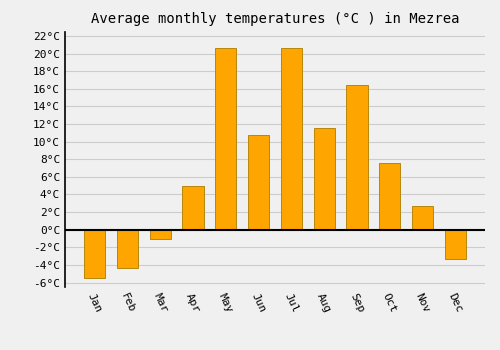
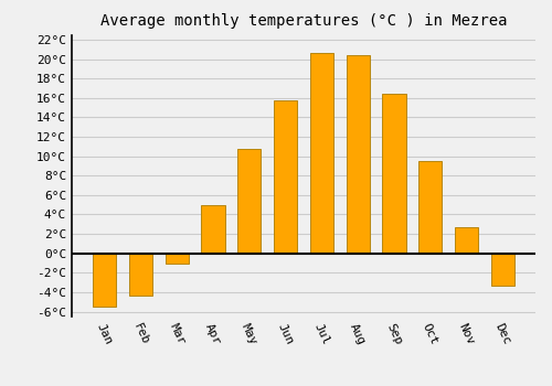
May: 20.6°C -> 10.8°C
Jun: 10.8°C -> 15.8°C
Aug: 11.6°C -> 20.4°C
Oct: 7.6°C -> 9.5°C
